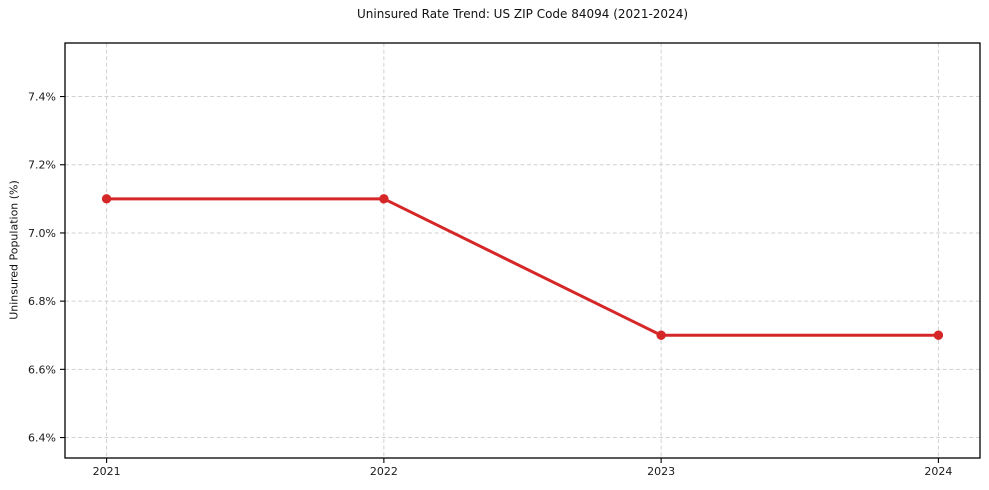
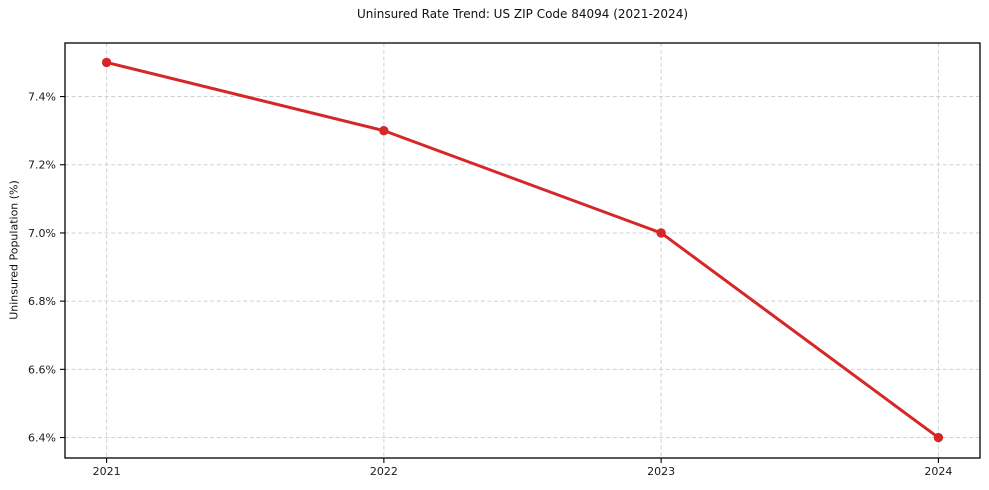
2021: 7.1% -> 7.5%
2022: 7.1% -> 7.3%
2023: 6.7% -> 7.0%
2024: 6.7% -> 6.4%
